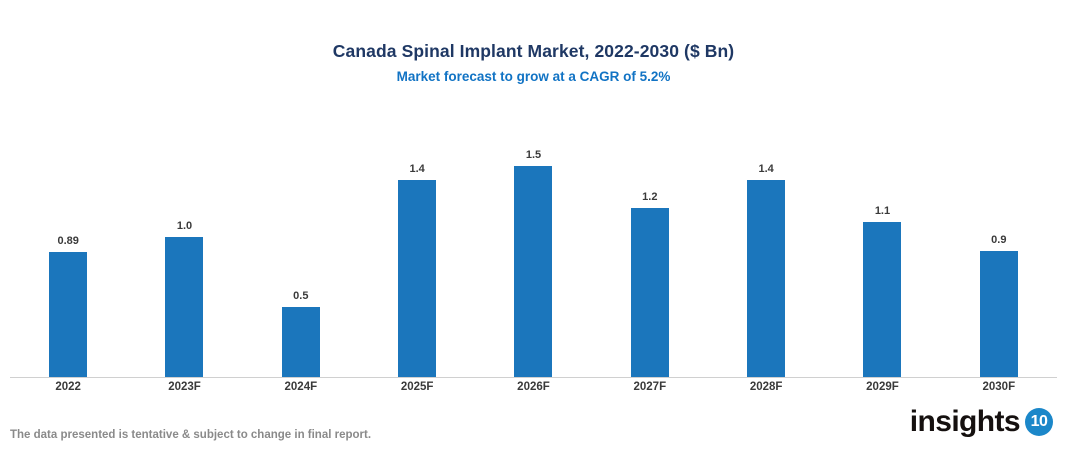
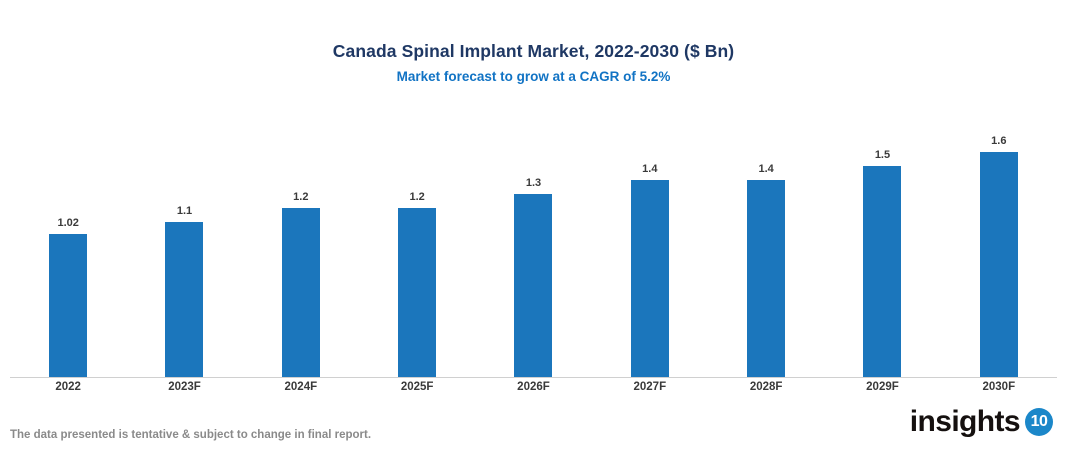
2022: 0.89 -> 1.02
2023F: 1.0 -> 1.1
2024F: 0.5 -> 1.2
2025F: 1.4 -> 1.2
2026F: 1.5 -> 1.3
2027F: 1.2 -> 1.4
2029F: 1.1 -> 1.5
2030F: 0.9 -> 1.6
